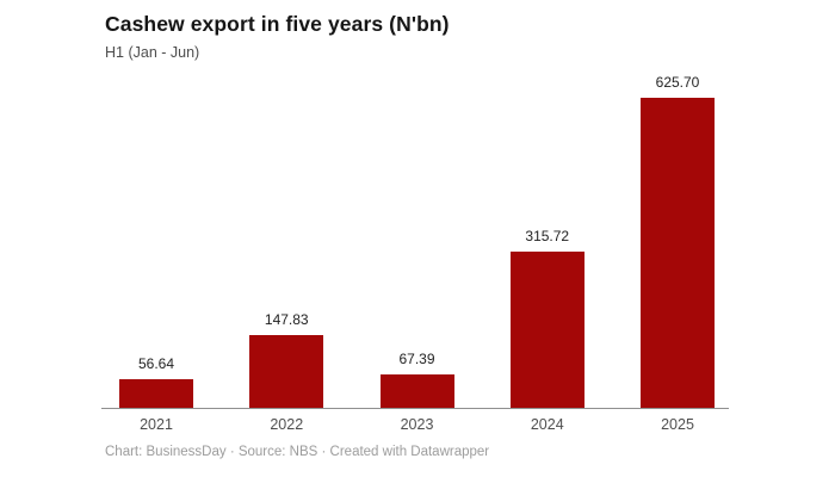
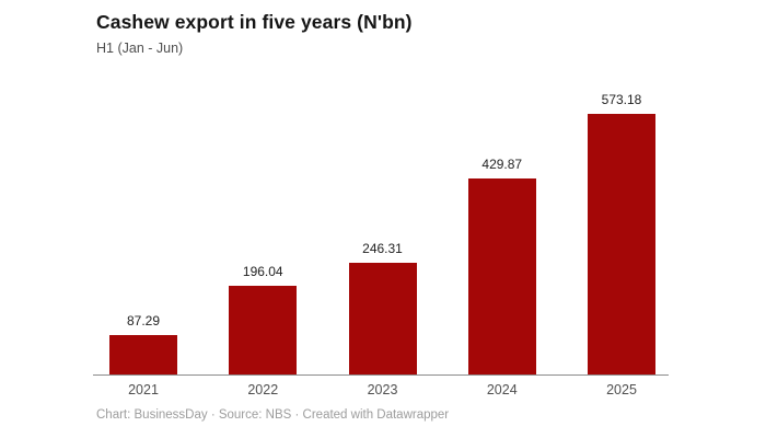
2021: 56.64 -> 87.29
2022: 147.83 -> 196.04
2023: 67.39 -> 246.31
2024: 315.72 -> 429.87
2025: 625.70 -> 573.18
